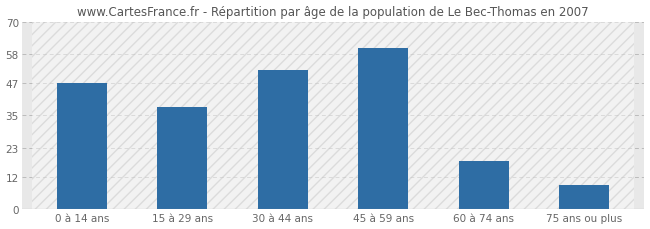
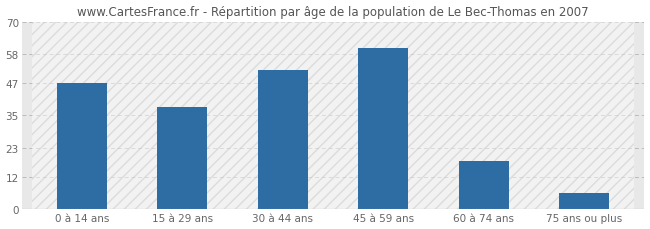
75 ans ou plus: 9 -> 6
